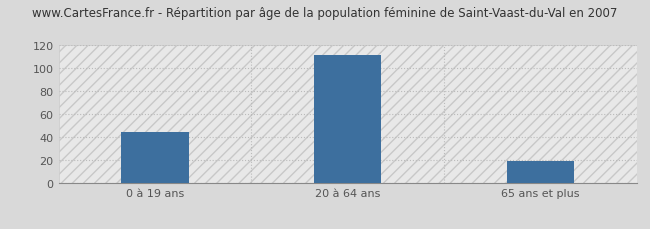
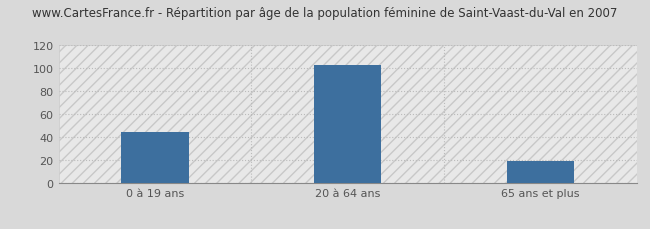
20 à 64 ans: 111 -> 103
